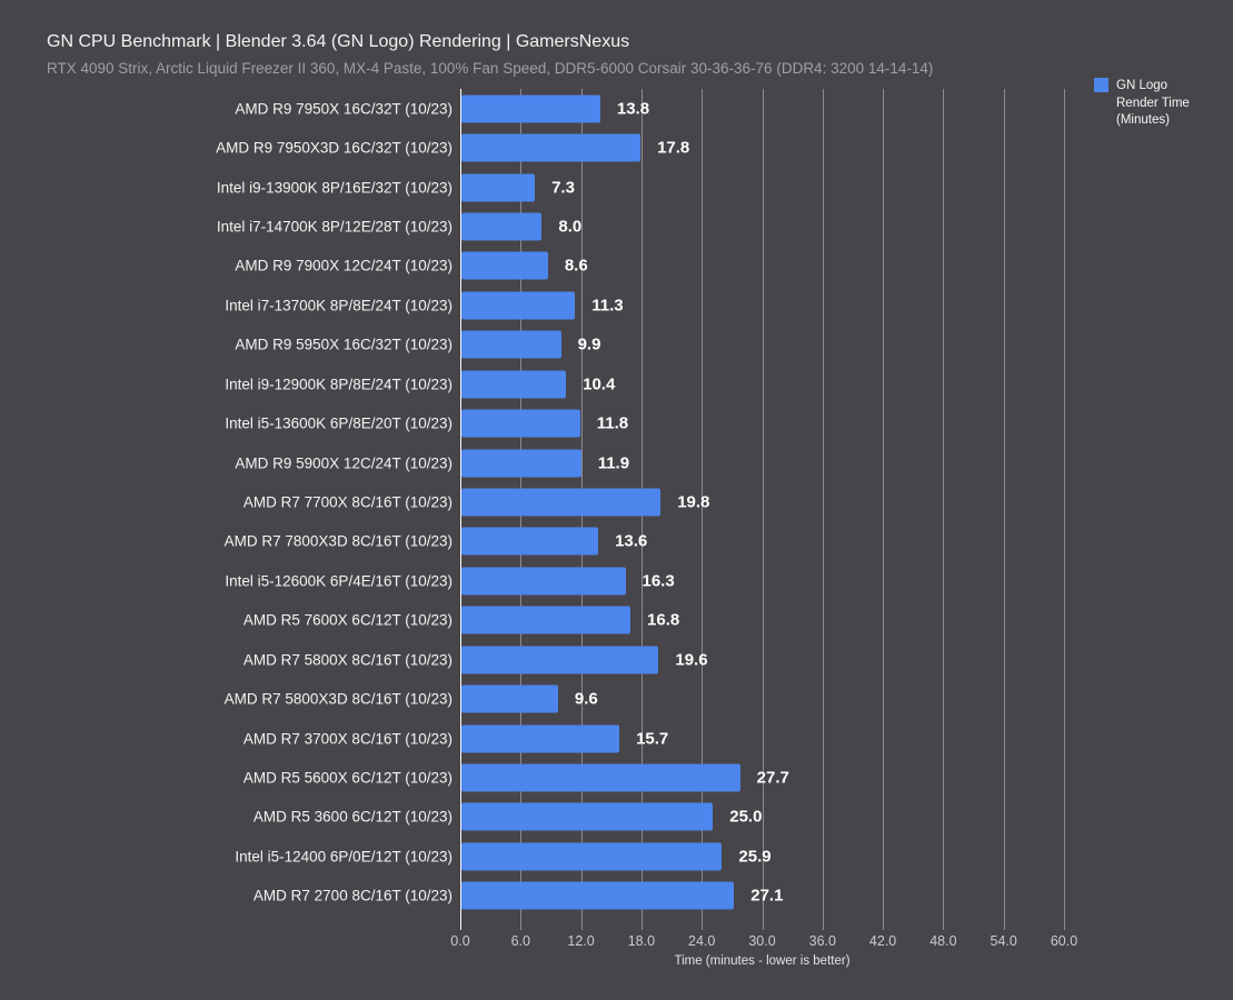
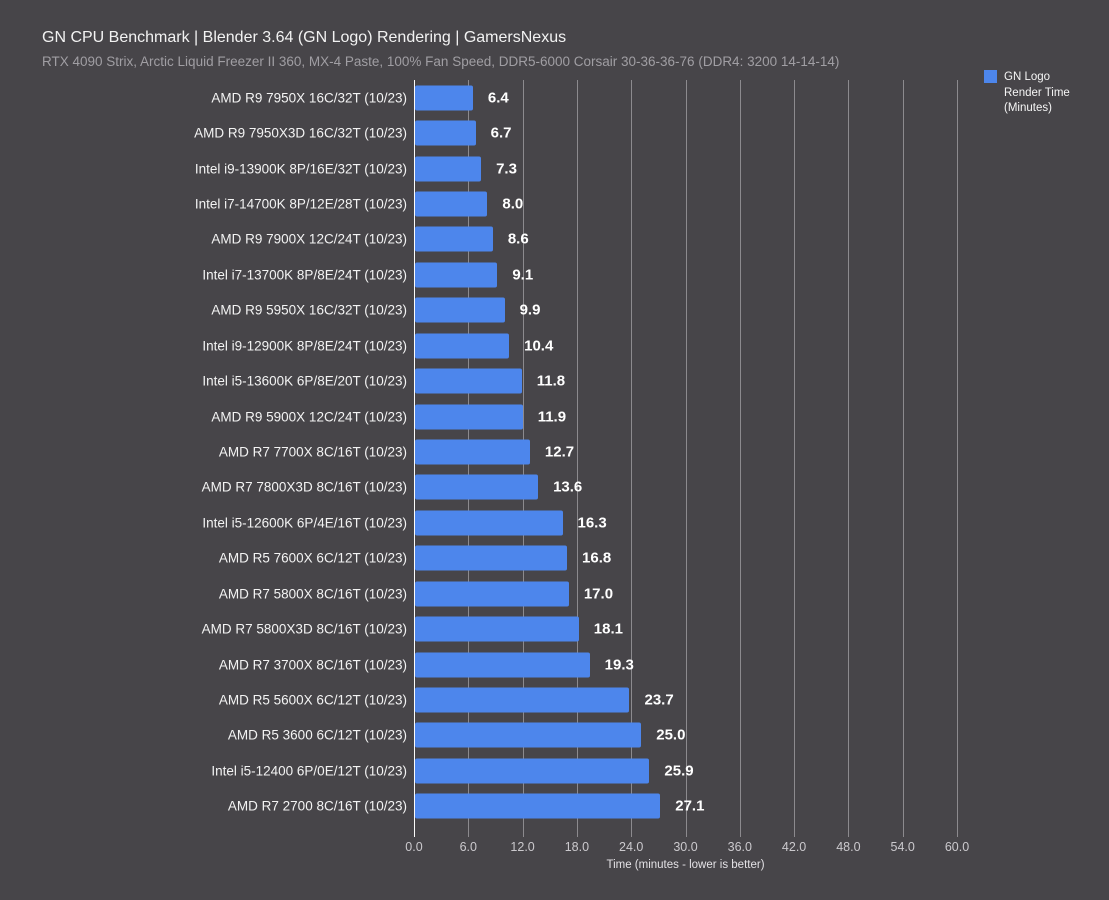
AMD R9 7950X 16C/32T (10/23): 13.8 -> 6.4
AMD R9 7950X3D 16C/32T (10/23): 17.8 -> 6.7
Intel i7-13700K 8P/8E/24T (10/23): 11.3 -> 9.1
AMD R7 7700X 8C/16T (10/23): 19.8 -> 12.7
AMD R7 5800X 8C/16T (10/23): 19.6 -> 17.0
AMD R7 5800X3D 8C/16T (10/23): 9.6 -> 18.1
AMD R7 3700X 8C/16T (10/23): 15.7 -> 19.3
AMD R5 5600X 6C/12T (10/23): 27.7 -> 23.7
